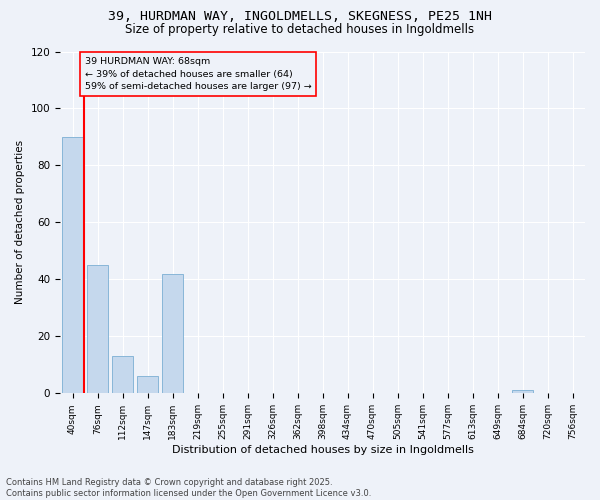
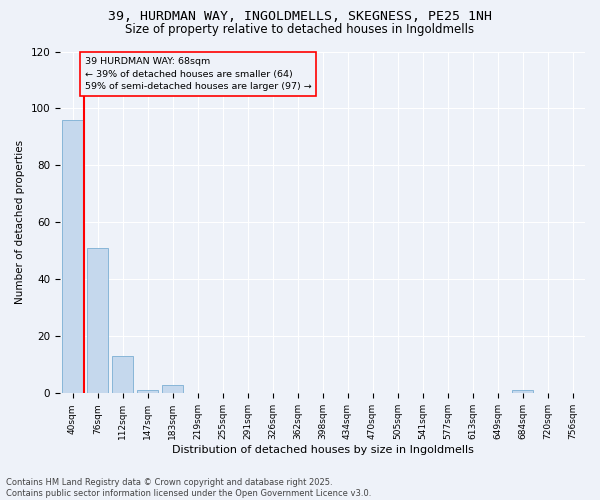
40sqm: 90 -> 96
76sqm: 45 -> 51
147sqm: 6 -> 1
183sqm: 42 -> 3
